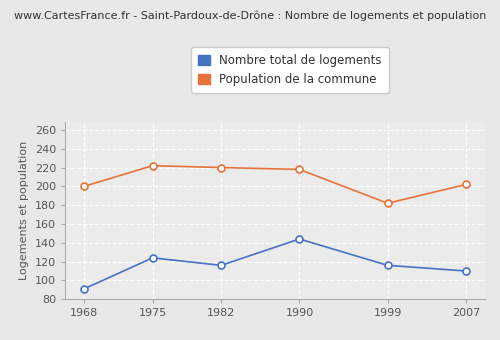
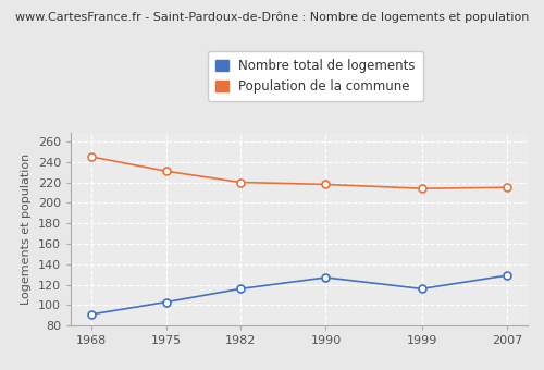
Population de la commune/1968: 200 -> 245
Nombre total de logements/1975: 124 -> 103
Population de la commune/1975: 222 -> 231
Nombre total de logements/1990: 144 -> 127
Population de la commune/1999: 182 -> 214
Nombre total de logements/2007: 110 -> 129
Population de la commune/2007: 202 -> 215
